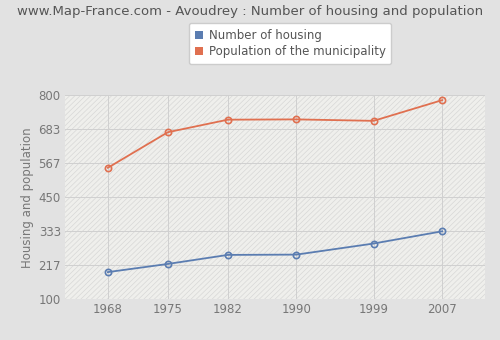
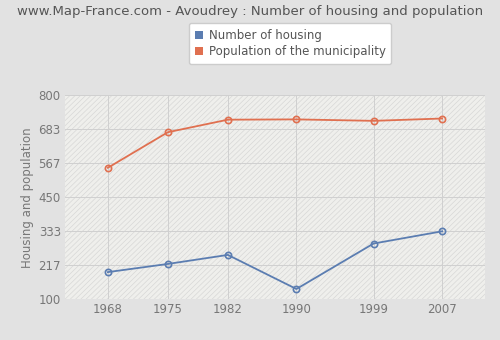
Number of housing/1990: 253 -> 135
Population of the municipality/2007: 783 -> 720
